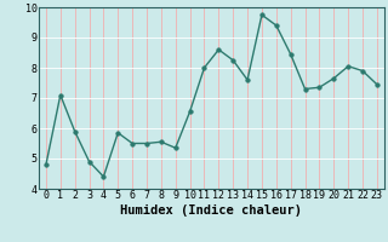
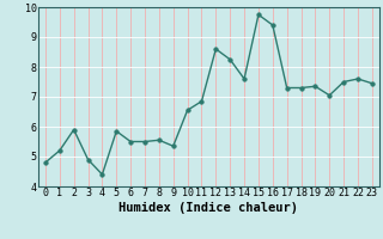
1: 7.10 -> 5.20
11: 8.00 -> 6.85
17: 8.45 -> 7.30
20: 7.65 -> 7.05
21: 8.05 -> 7.50
22: 7.90 -> 7.60
